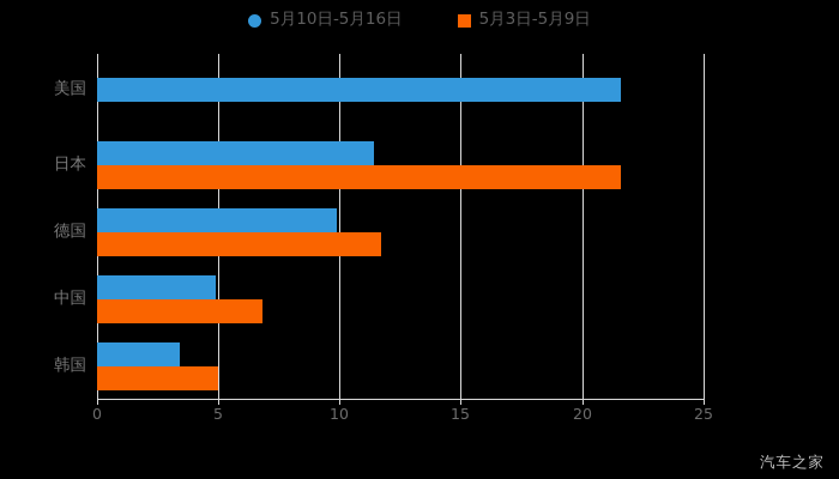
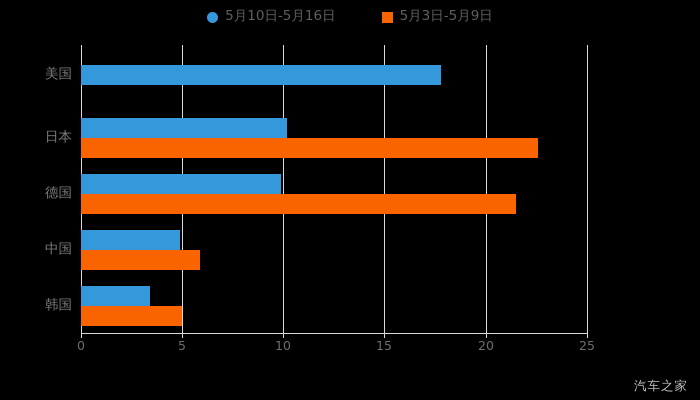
5月10日-5月16日/美国: 21.6 -> 17.8
5月10日-5月16日/日本: 11.4 -> 10.2
5月3日-5月9日/日本: 21.6 -> 22.6
5月3日-5月9日/德国: 11.7 -> 21.5
5月3日-5月9日/中国: 6.8 -> 5.9
